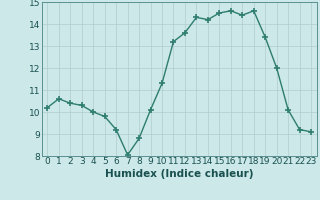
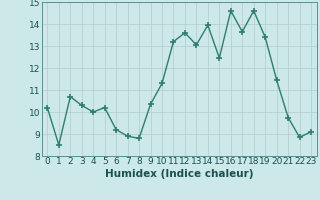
1: 10.60 -> 8.50
2: 10.40 -> 10.70
5: 9.80 -> 10.20
7: 8.05 -> 8.90
9: 10.10 -> 10.35
13: 14.30 -> 13.05
14: 14.20 -> 13.95
15: 14.50 -> 12.45
17: 14.40 -> 13.65
20: 12.00 -> 11.45
21: 10.10 -> 9.75
22: 9.20 -> 8.85
